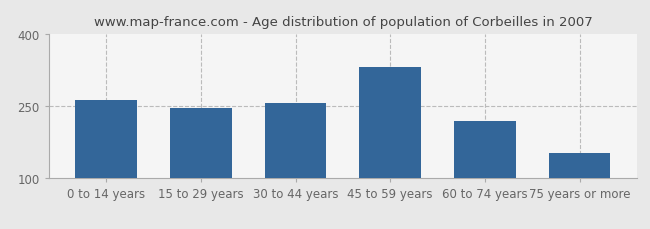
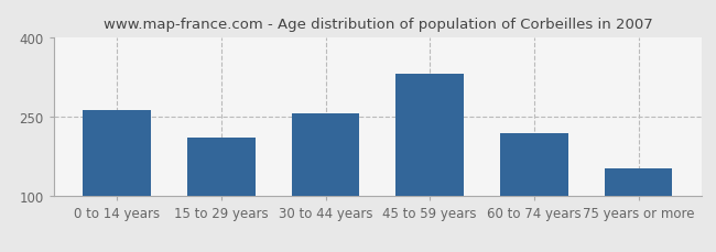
15 to 29 years: 245 -> 210
